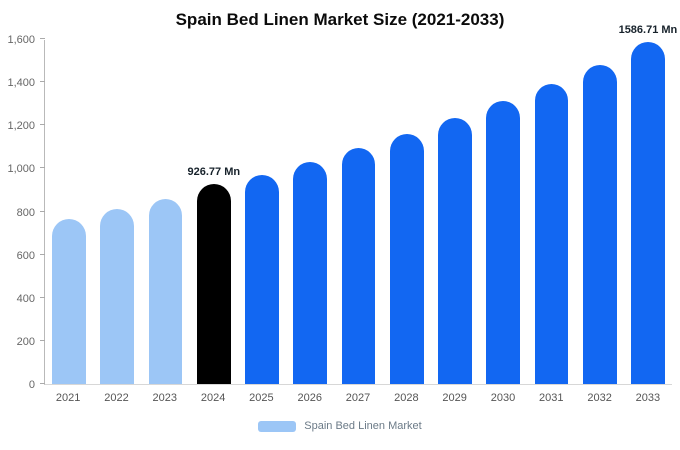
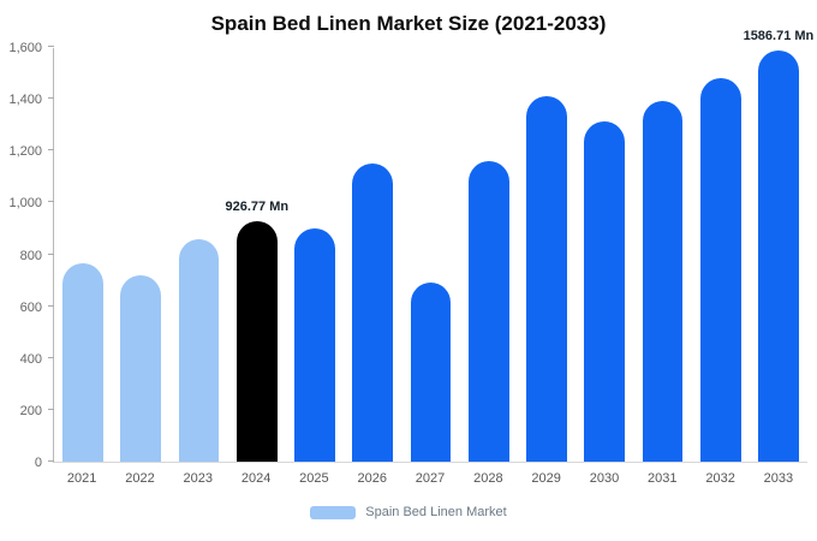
2022: 810 -> 720
2025: 970 -> 900
2026: 1030 -> 1150
2027: 1100 -> 690
2029: 1240 -> 1410
